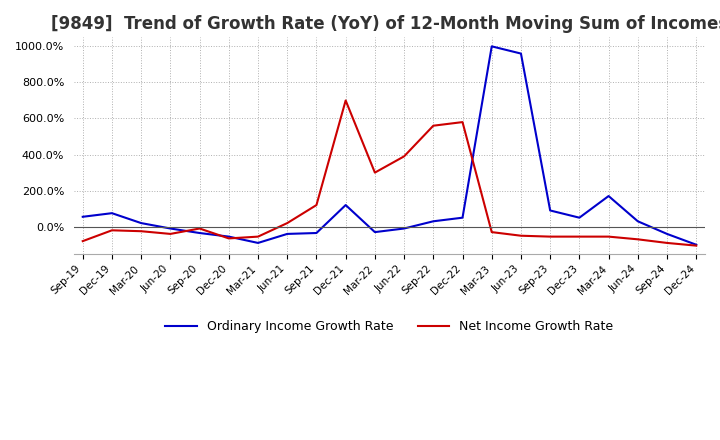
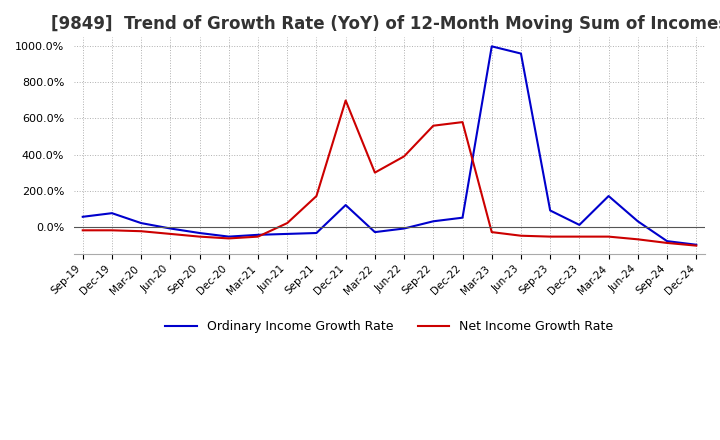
Net Income Growth Rate/Sep-19: -80% -> -20%
Net Income Growth Rate/Sep-20: -10% -> -60%
Ordinary Income Growth Rate/Mar-21: -90% -> -40%
Net Income Growth Rate/Sep-21: 120% -> 170%
Ordinary Income Growth Rate/Dec-23: 50% -> 10%
Ordinary Income Growth Rate/Sep-24: -40% -> -80%
